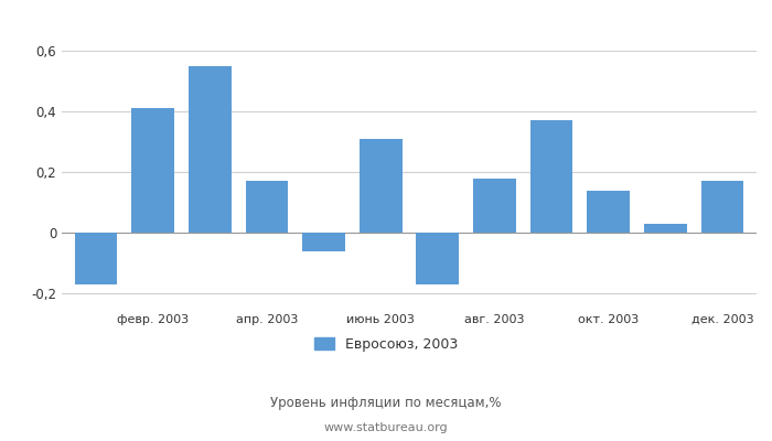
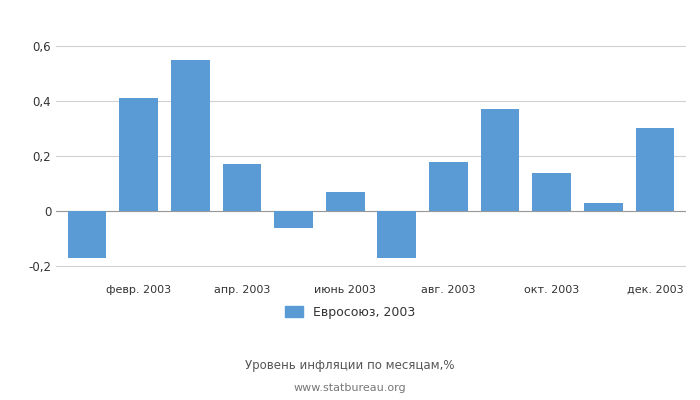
июнь 2003: 0,31 -> 0,07
дек. 2003: 0,17 -> 0,30
